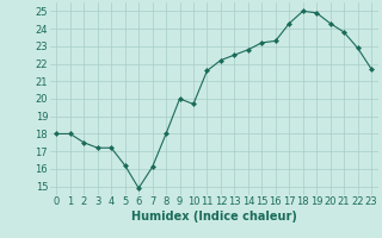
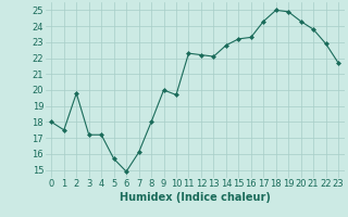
1: 18.0 -> 17.5
2: 17.5 -> 19.8
5: 16.2 -> 15.7
11: 21.6 -> 22.3
13: 22.5 -> 22.1
